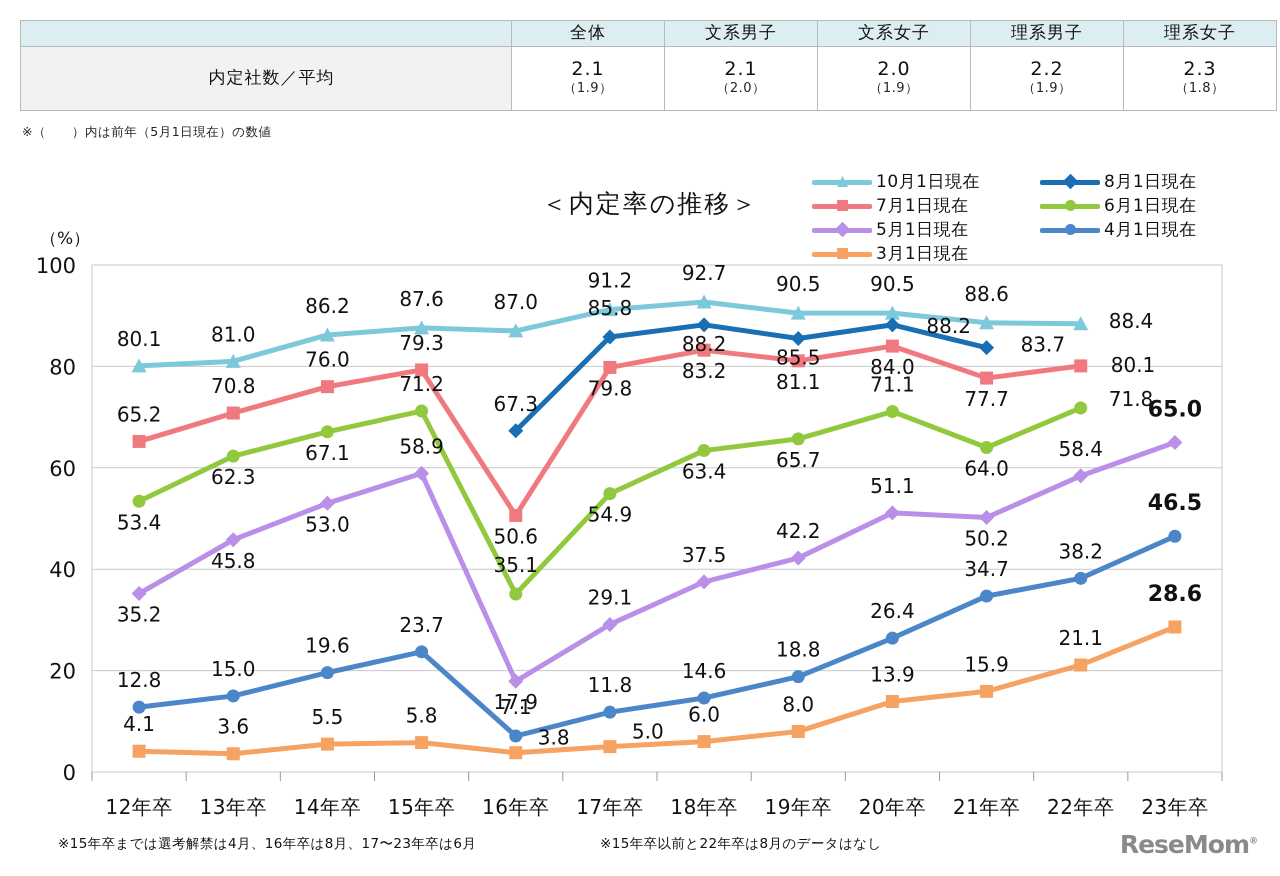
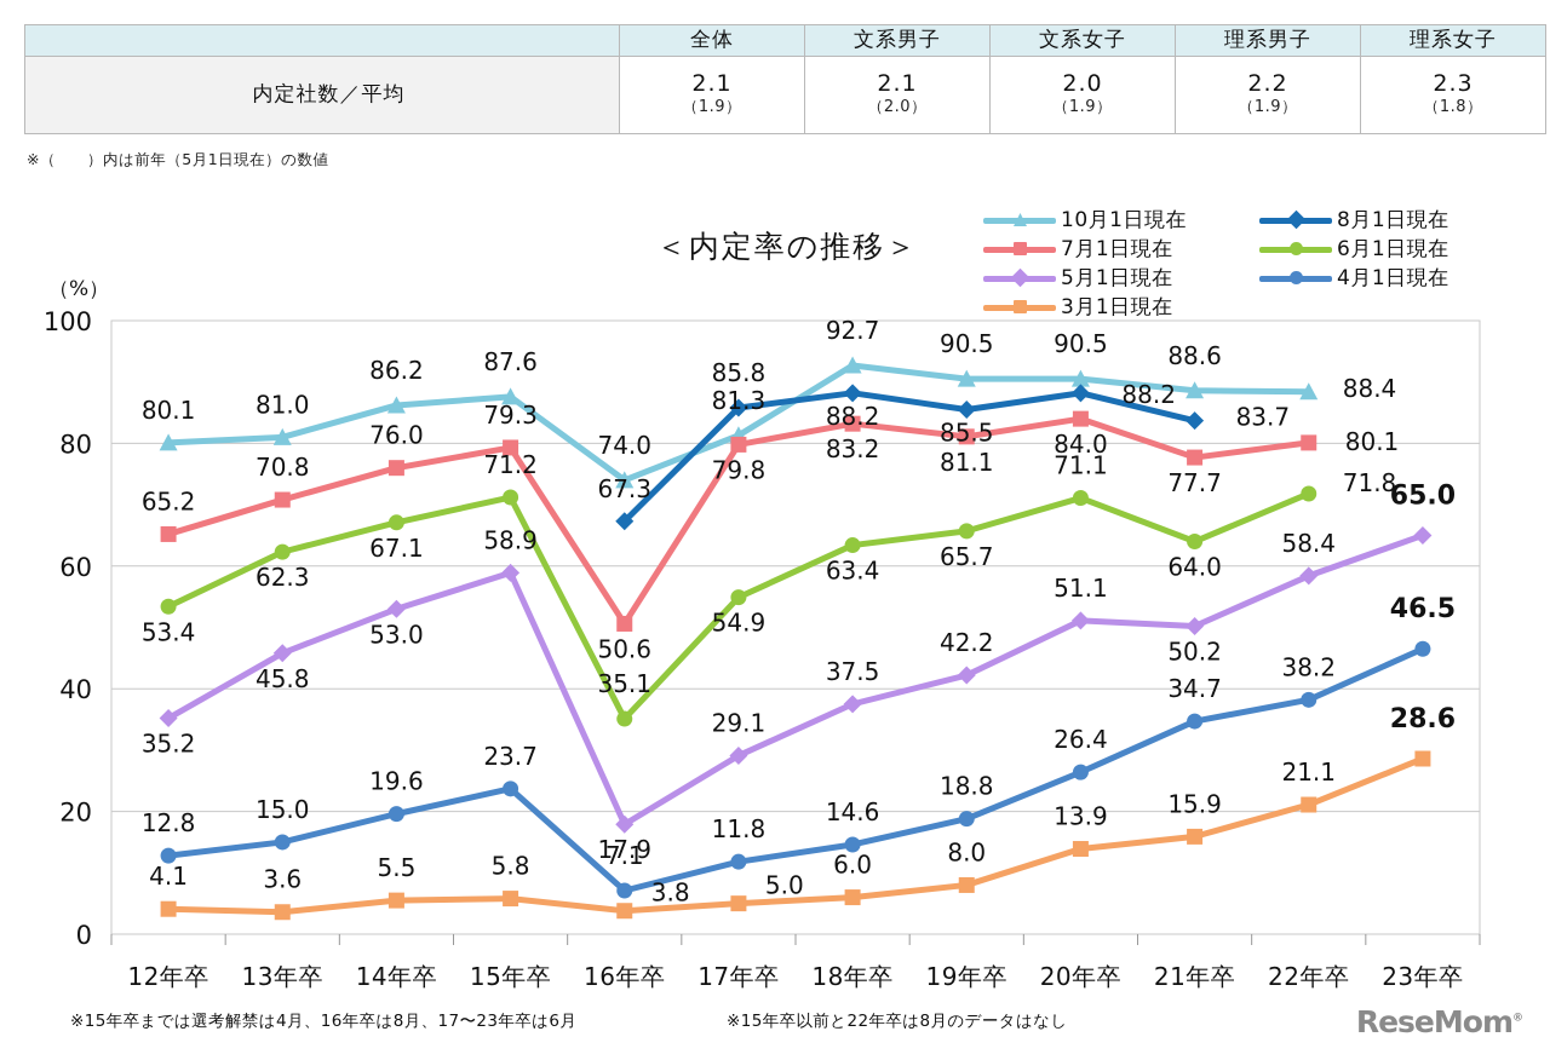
10月1日現在/16年卒: 87.0 -> 74.0
10月1日現在/17年卒: 91.2 -> 81.3
